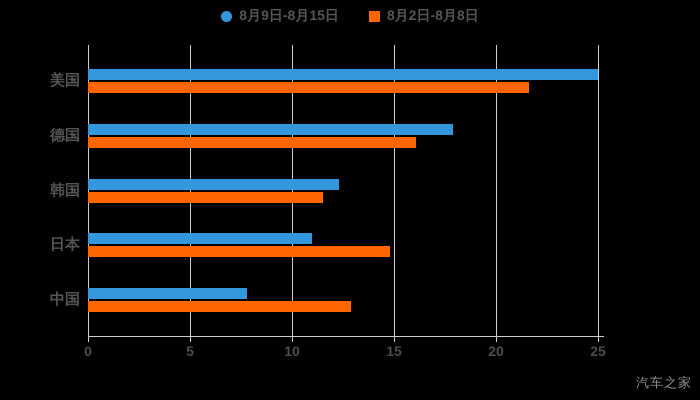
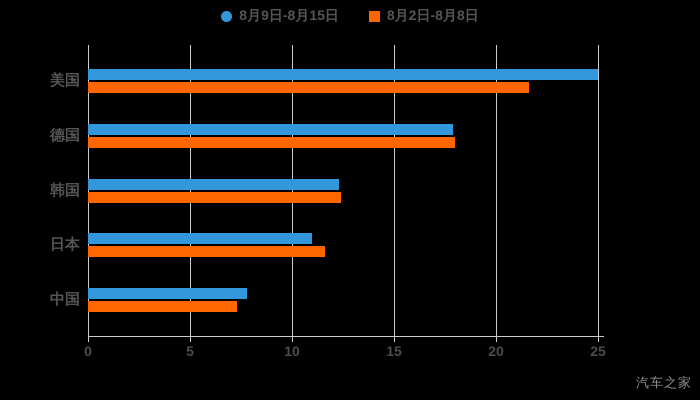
8月2日-8月8日/德国: 16.1 -> 18.0
8月2日-8月8日/韩国: 11.5 -> 12.4
8月2日-8月8日/日本: 14.8 -> 11.6
8月2日-8月8日/中国: 12.9 -> 7.3
